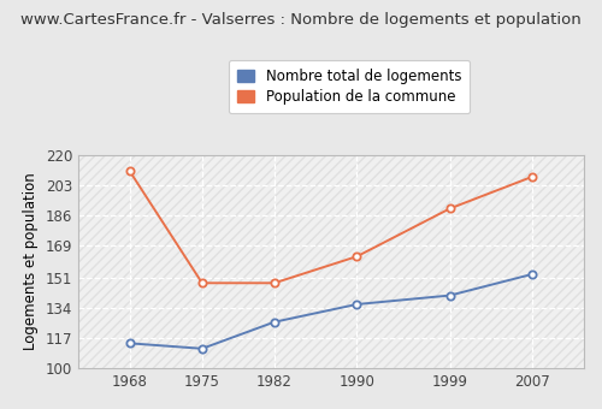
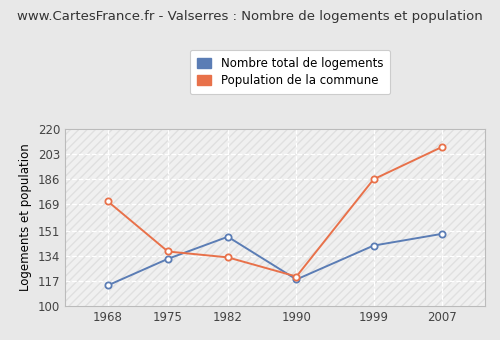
Population de la commune/1968: 211 -> 171
Nombre total de logements/1975: 111 -> 132
Population de la commune/1975: 148 -> 137
Nombre total de logements/1982: 126 -> 147
Population de la commune/1982: 148 -> 133
Nombre total de logements/1990: 136 -> 118
Population de la commune/1990: 163 -> 120
Population de la commune/1999: 190 -> 186
Nombre total de logements/2007: 153 -> 149
